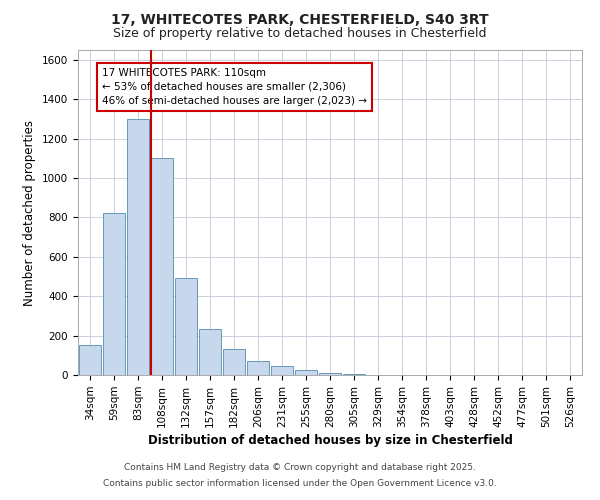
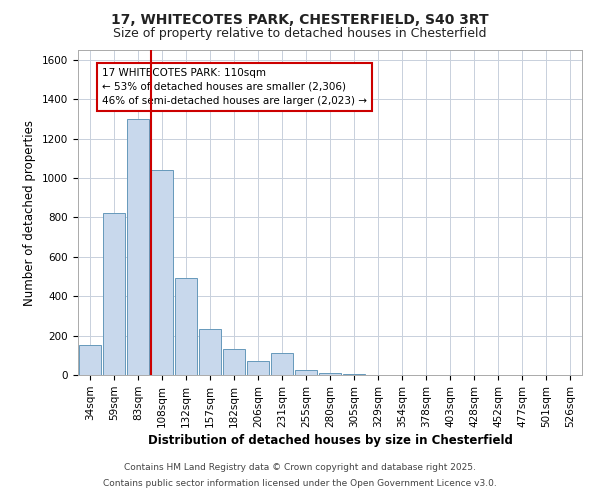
108sqm: 1100 -> 1040
231sqm: 40 -> 110
